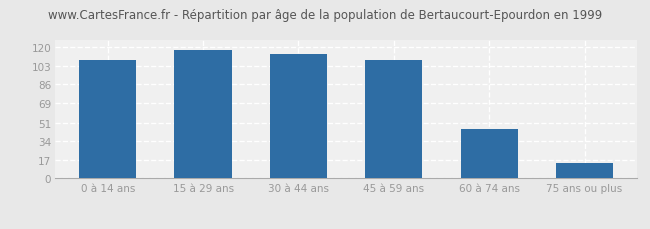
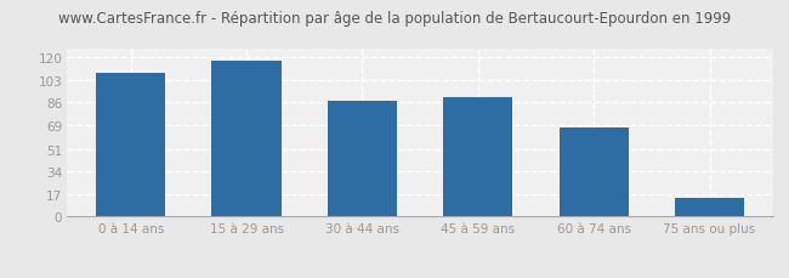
30 à 44 ans: 114 -> 87
45 à 59 ans: 108 -> 90
60 à 74 ans: 45 -> 67
